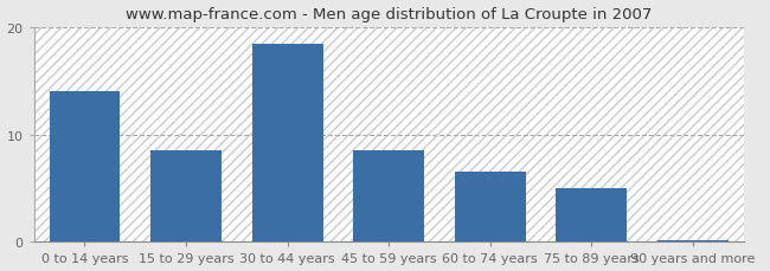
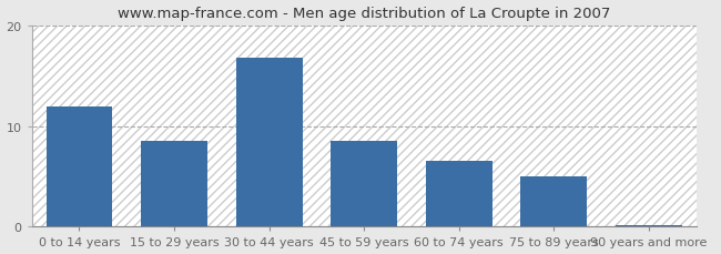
0 to 14 years: 14.0 -> 12.0
30 to 44 years: 18.5 -> 16.8
